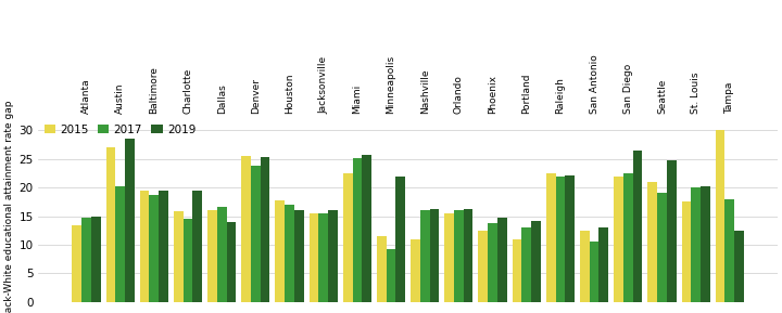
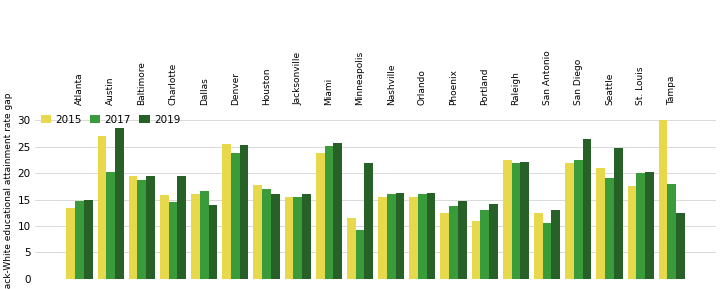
2015/Miami: 22.5 -> 23.8
2015/Nashville: 11.0 -> 15.4
